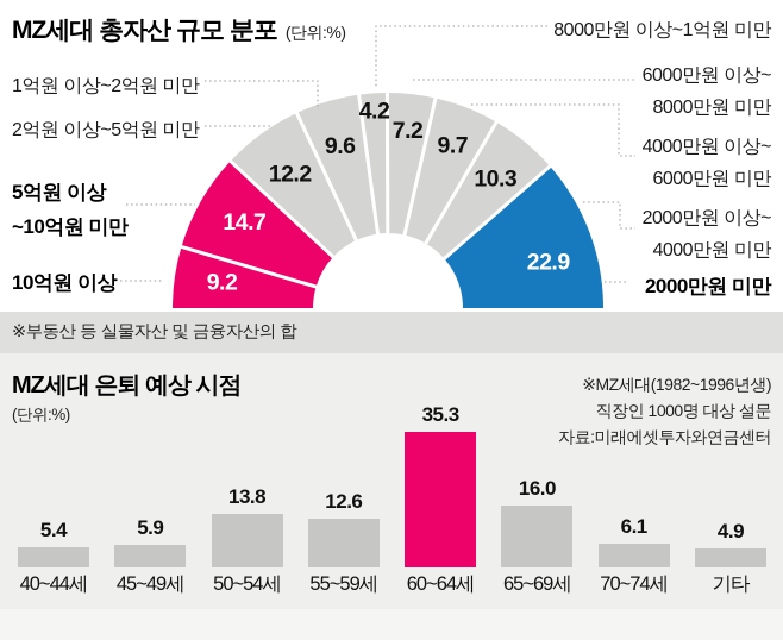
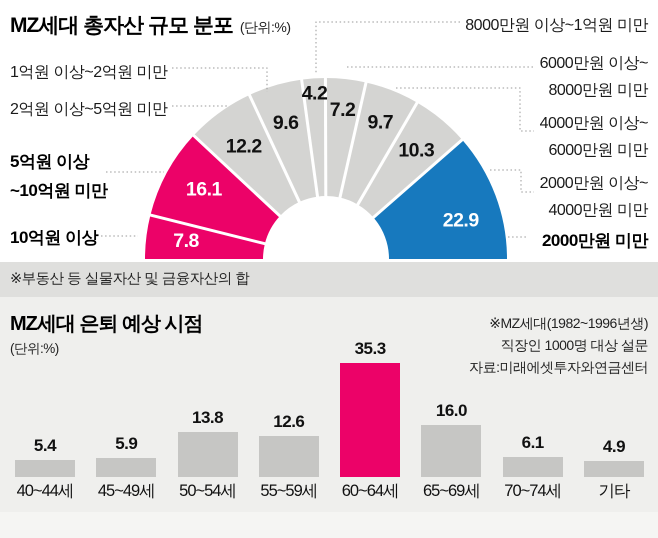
MZ세대 총자산 규모 분포/10억원 이상: 9.2 -> 7.8
MZ세대 총자산 규모 분포/5억원 이상~10억원 미만: 14.7 -> 16.1
